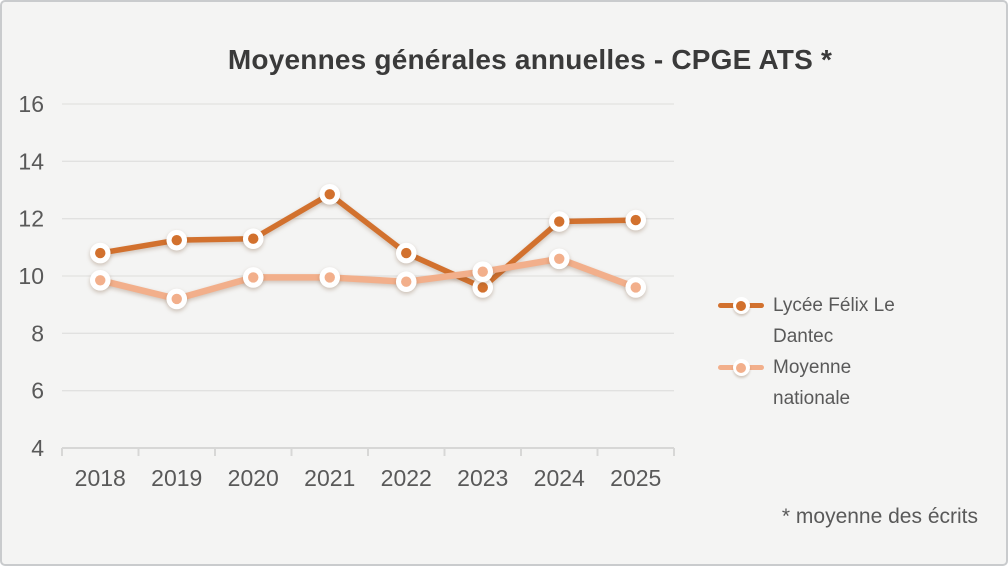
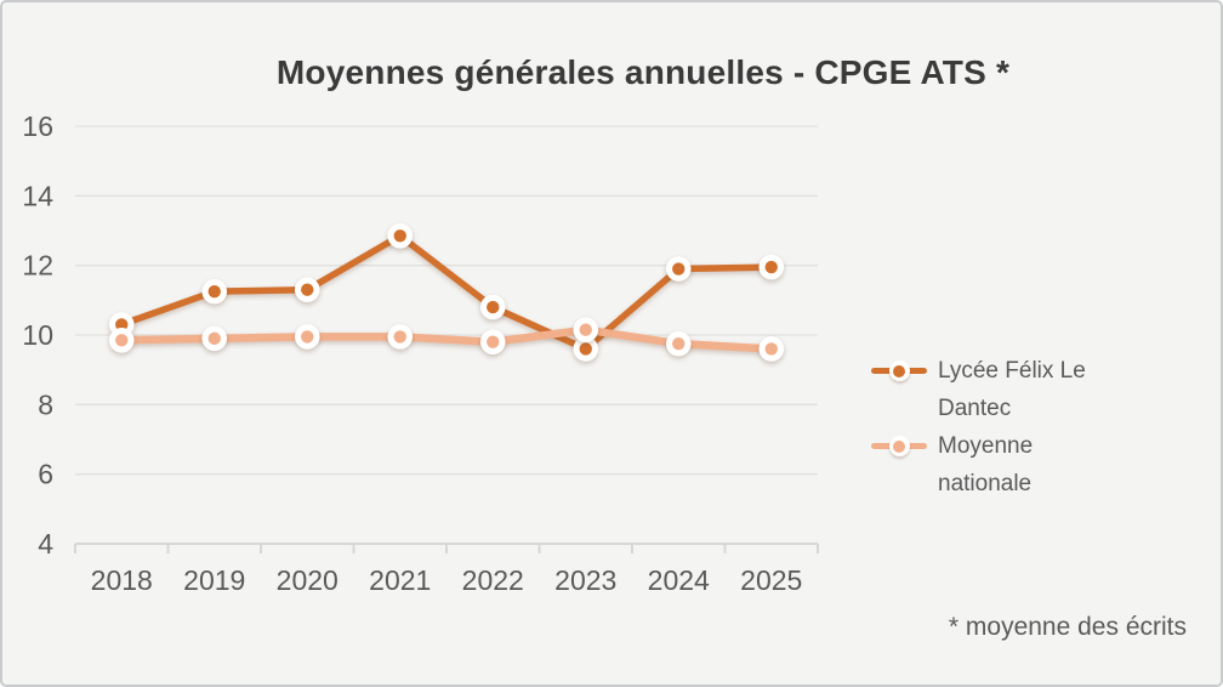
Lycée Félix Le Dantec/2018: 10.8 -> 10.3
Moyenne nationale/2019: 9.2 -> 9.9
Moyenne nationale/2024: 10.6 -> 9.8
